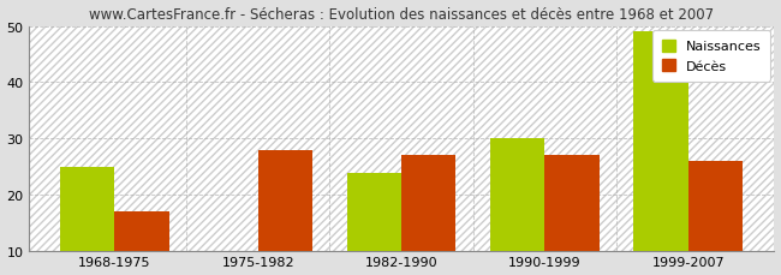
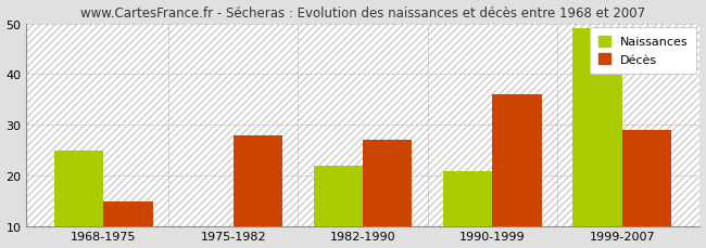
Décès/1968-1975: 17 -> 15
Naissances/1982-1990: 24 -> 22
Naissances/1990-1999: 30 -> 21
Décès/1990-1999: 27 -> 36
Décès/1999-2007: 26 -> 29
